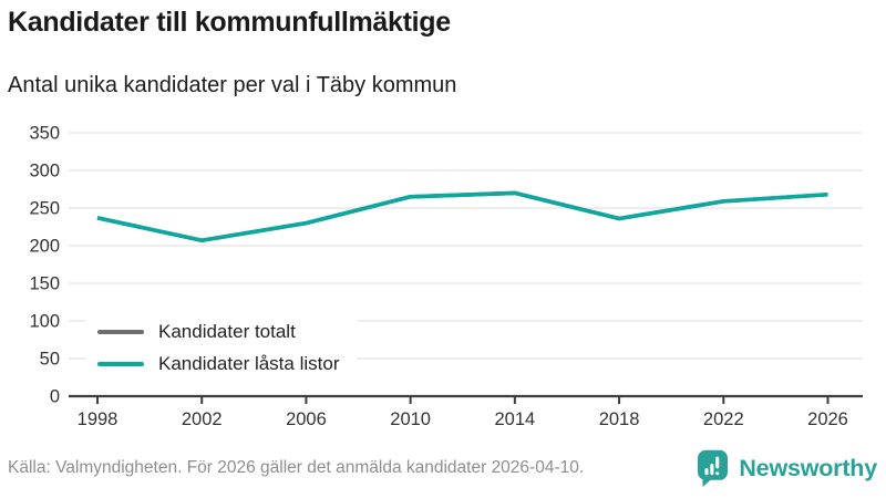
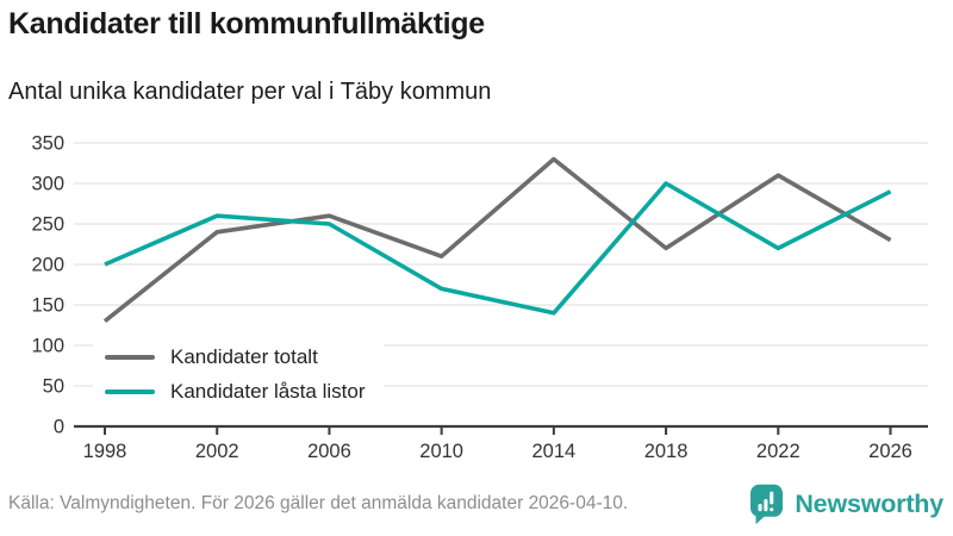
Kandidater totalt/1998: 240 -> 130
Kandidater låsta listor/1998: 240 -> 200
Kandidater totalt/2002: 210 -> 240
Kandidater låsta listor/2002: 210 -> 260
Kandidater totalt/2006: 230 -> 260
Kandidater låsta listor/2006: 230 -> 250
Kandidater totalt/2010: 260 -> 210
Kandidater låsta listor/2010: 260 -> 170
Kandidater totalt/2014: 270 -> 330
Kandidater låsta listor/2014: 270 -> 140
Kandidater totalt/2018: 240 -> 220
Kandidater låsta listor/2018: 240 -> 300
Kandidater totalt/2022: 260 -> 310
Kandidater låsta listor/2022: 260 -> 220
Kandidater totalt/2026: 270 -> 230
Kandidater låsta listor/2026: 270 -> 290
